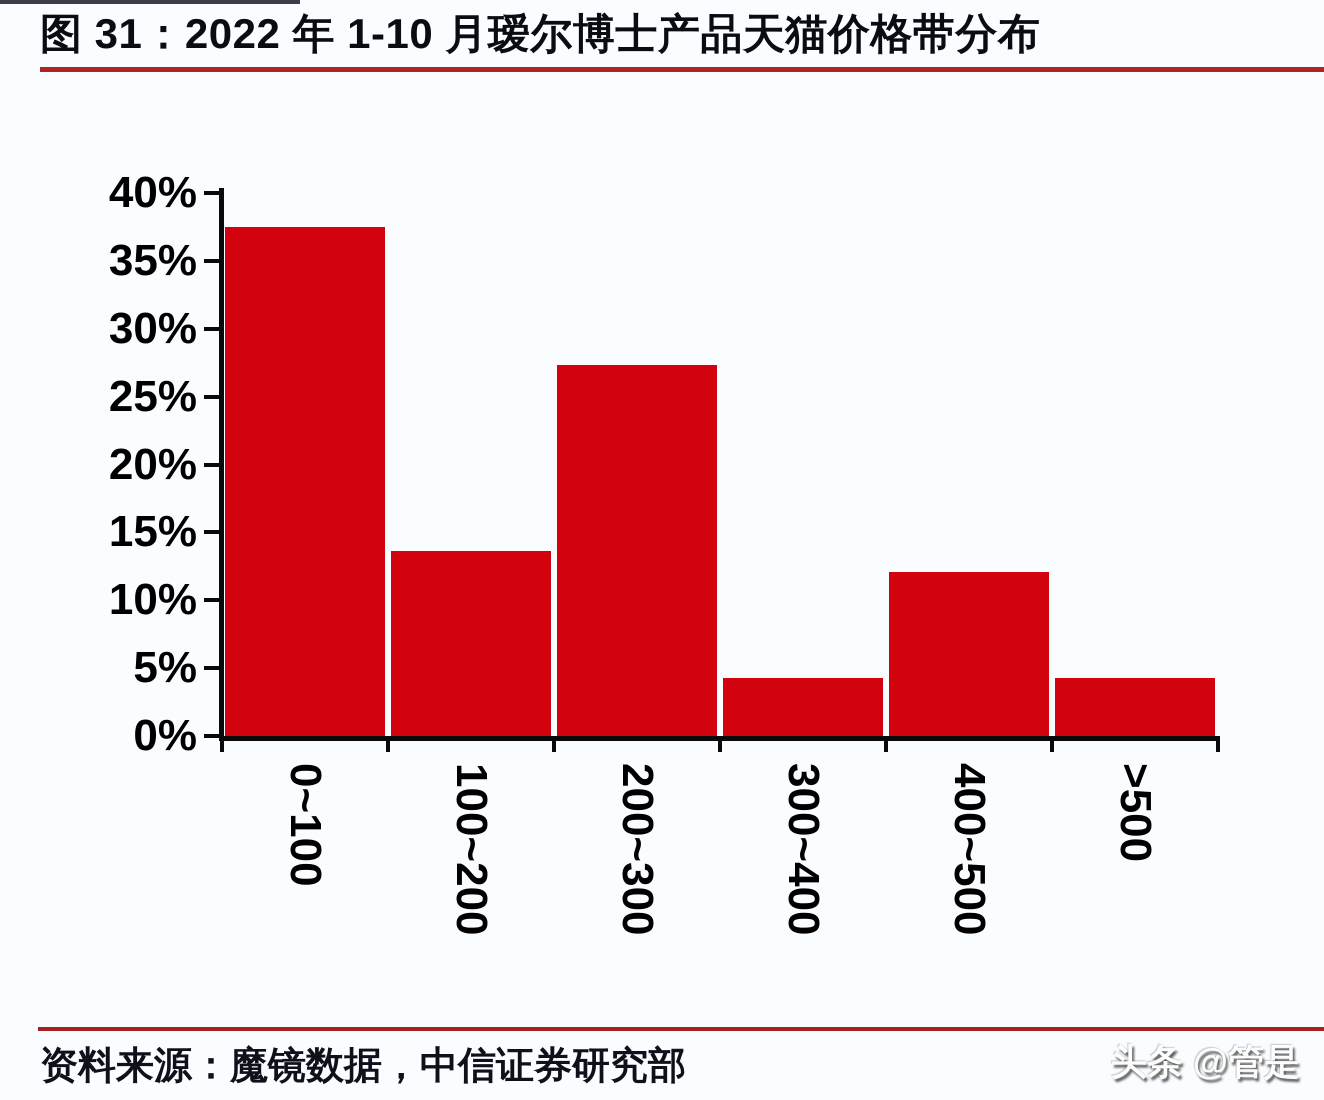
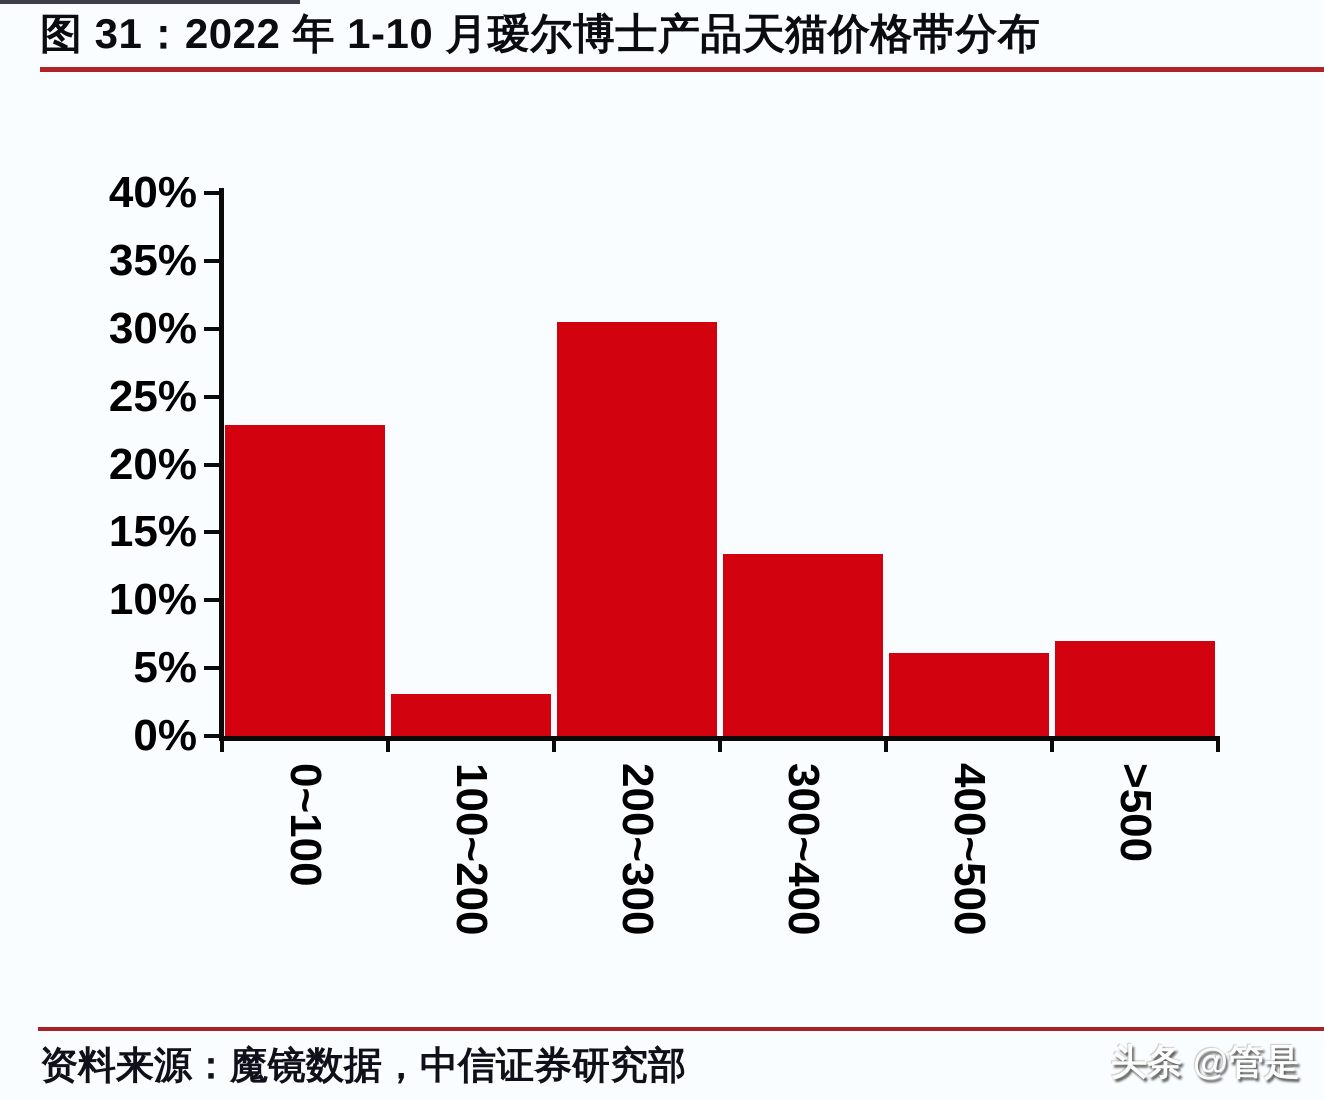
0~100: 37.5% -> 22.9%
100~200: 13.6% -> 3.1%
200~300: 27.3% -> 30.5%
300~400: 4.3% -> 13.4%
400~500: 12.1% -> 6.1%
>500: 4.3% -> 7.0%
